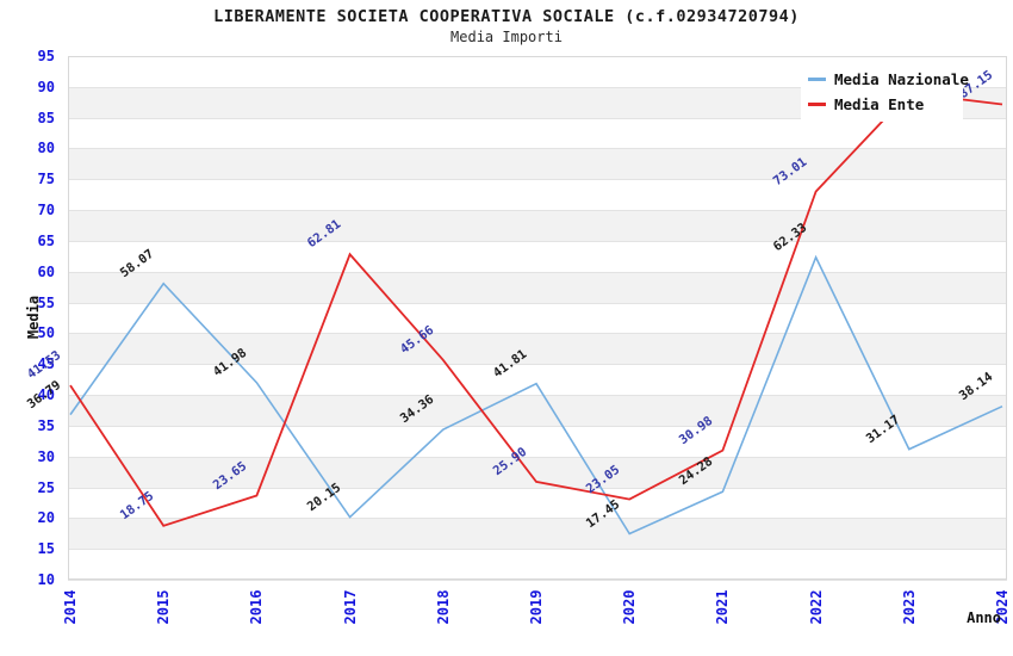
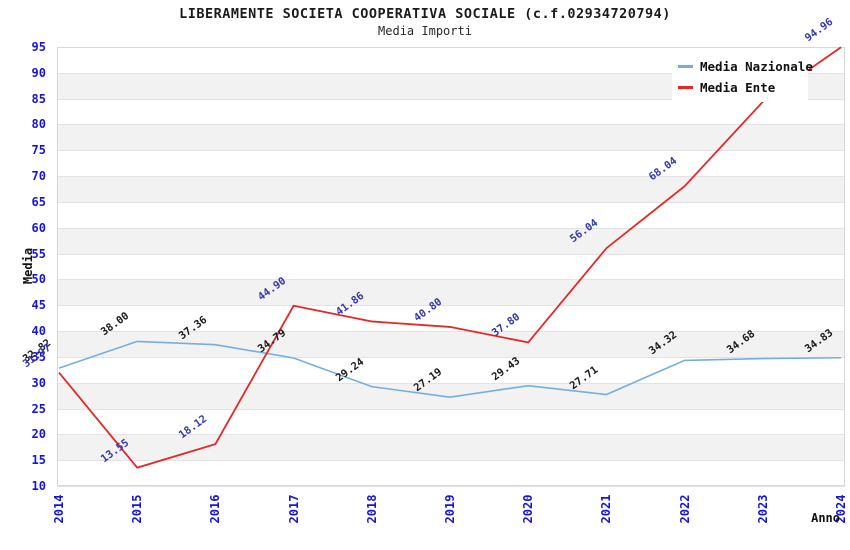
Media Nazionale/2014: 36.79 -> 32.82
Media Ente/2014: 41.53 -> 31.97
Media Nazionale/2015: 58.07 -> 38.00
Media Ente/2015: 18.75 -> 13.55
Media Nazionale/2016: 41.98 -> 37.36
Media Ente/2016: 23.65 -> 18.12
Media Nazionale/2017: 20.15 -> 34.79
Media Ente/2017: 62.81 -> 44.90
Media Nazionale/2018: 34.36 -> 29.24
Media Ente/2018: 45.66 -> 41.86
Media Nazionale/2019: 41.81 -> 27.19
Media Ente/2019: 25.90 -> 40.80
Media Nazionale/2020: 17.45 -> 29.43
Media Ente/2020: 23.05 -> 37.80
Media Nazionale/2021: 24.28 -> 27.71
Media Ente/2021: 30.98 -> 56.04
Media Nazionale/2022: 62.33 -> 34.32
Media Ente/2022: 73.01 -> 68.04
Media Nazionale/2023: 31.17 -> 34.68
Media Ente/2023: 89 -> 84
Media Nazionale/2024: 38.14 -> 34.83
Media Ente/2024: 87.15 -> 94.96
